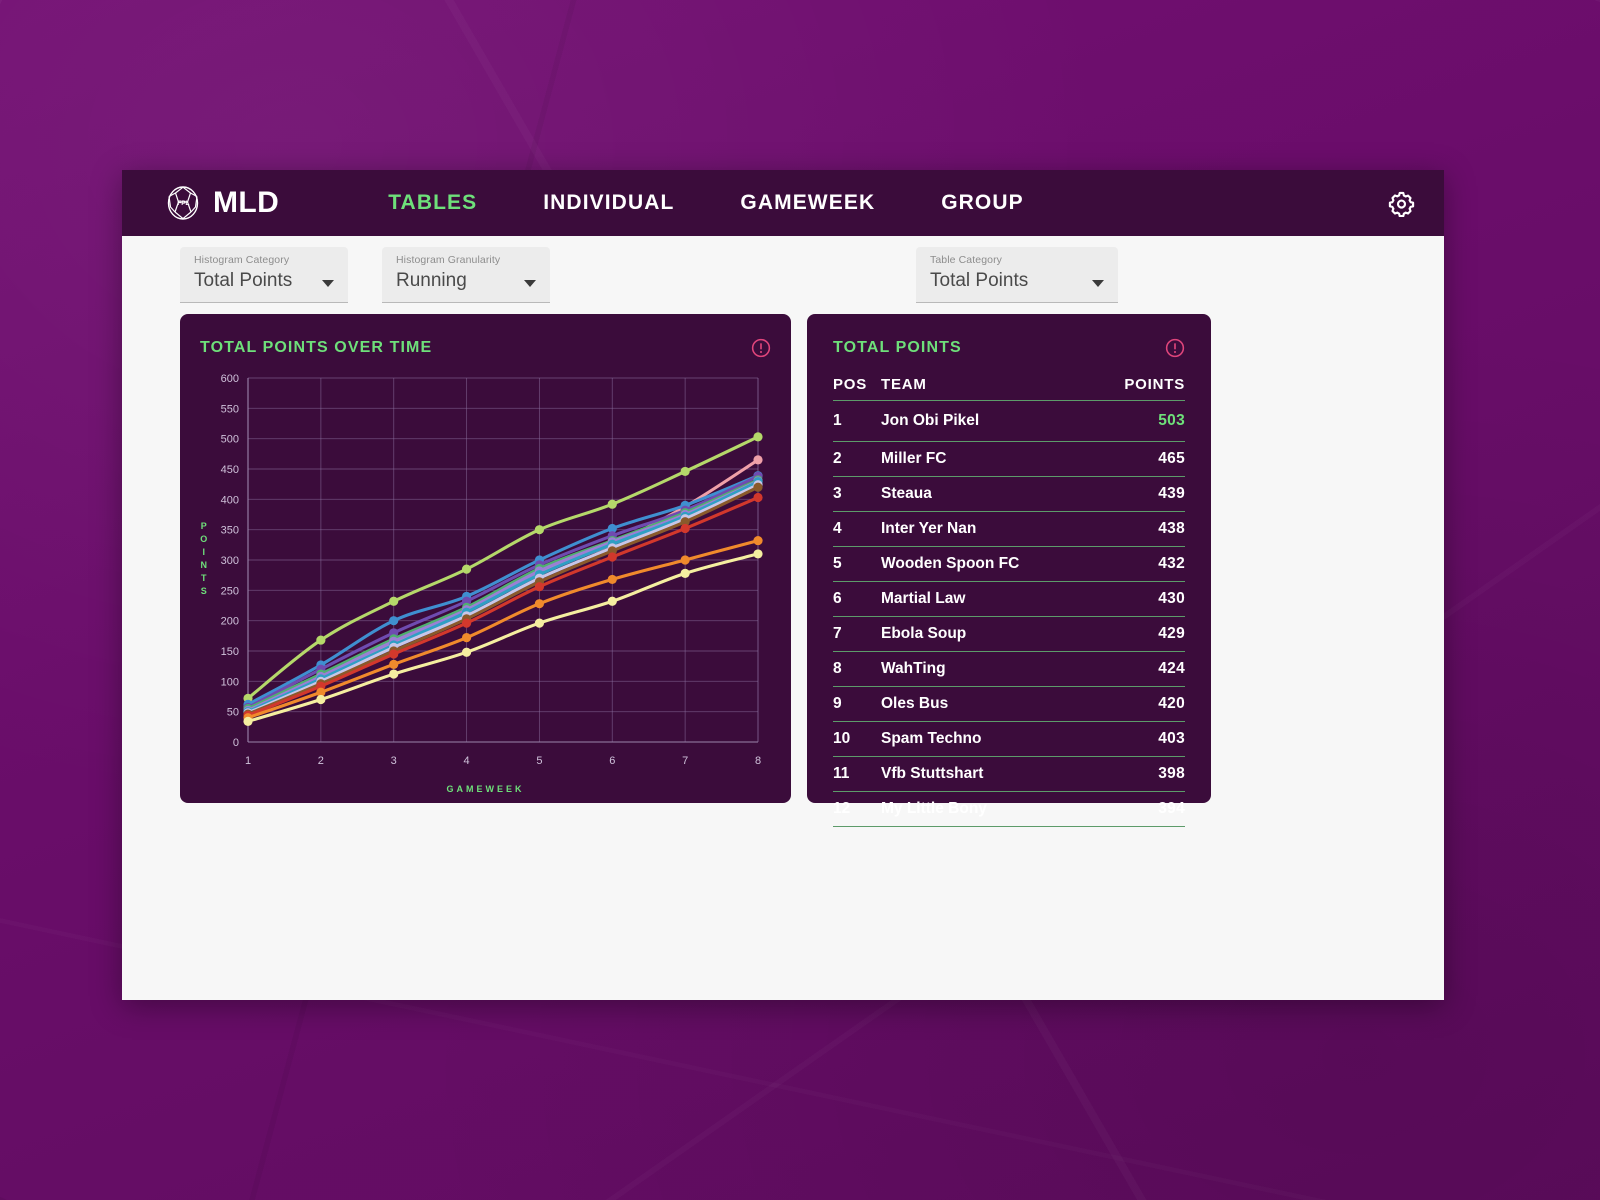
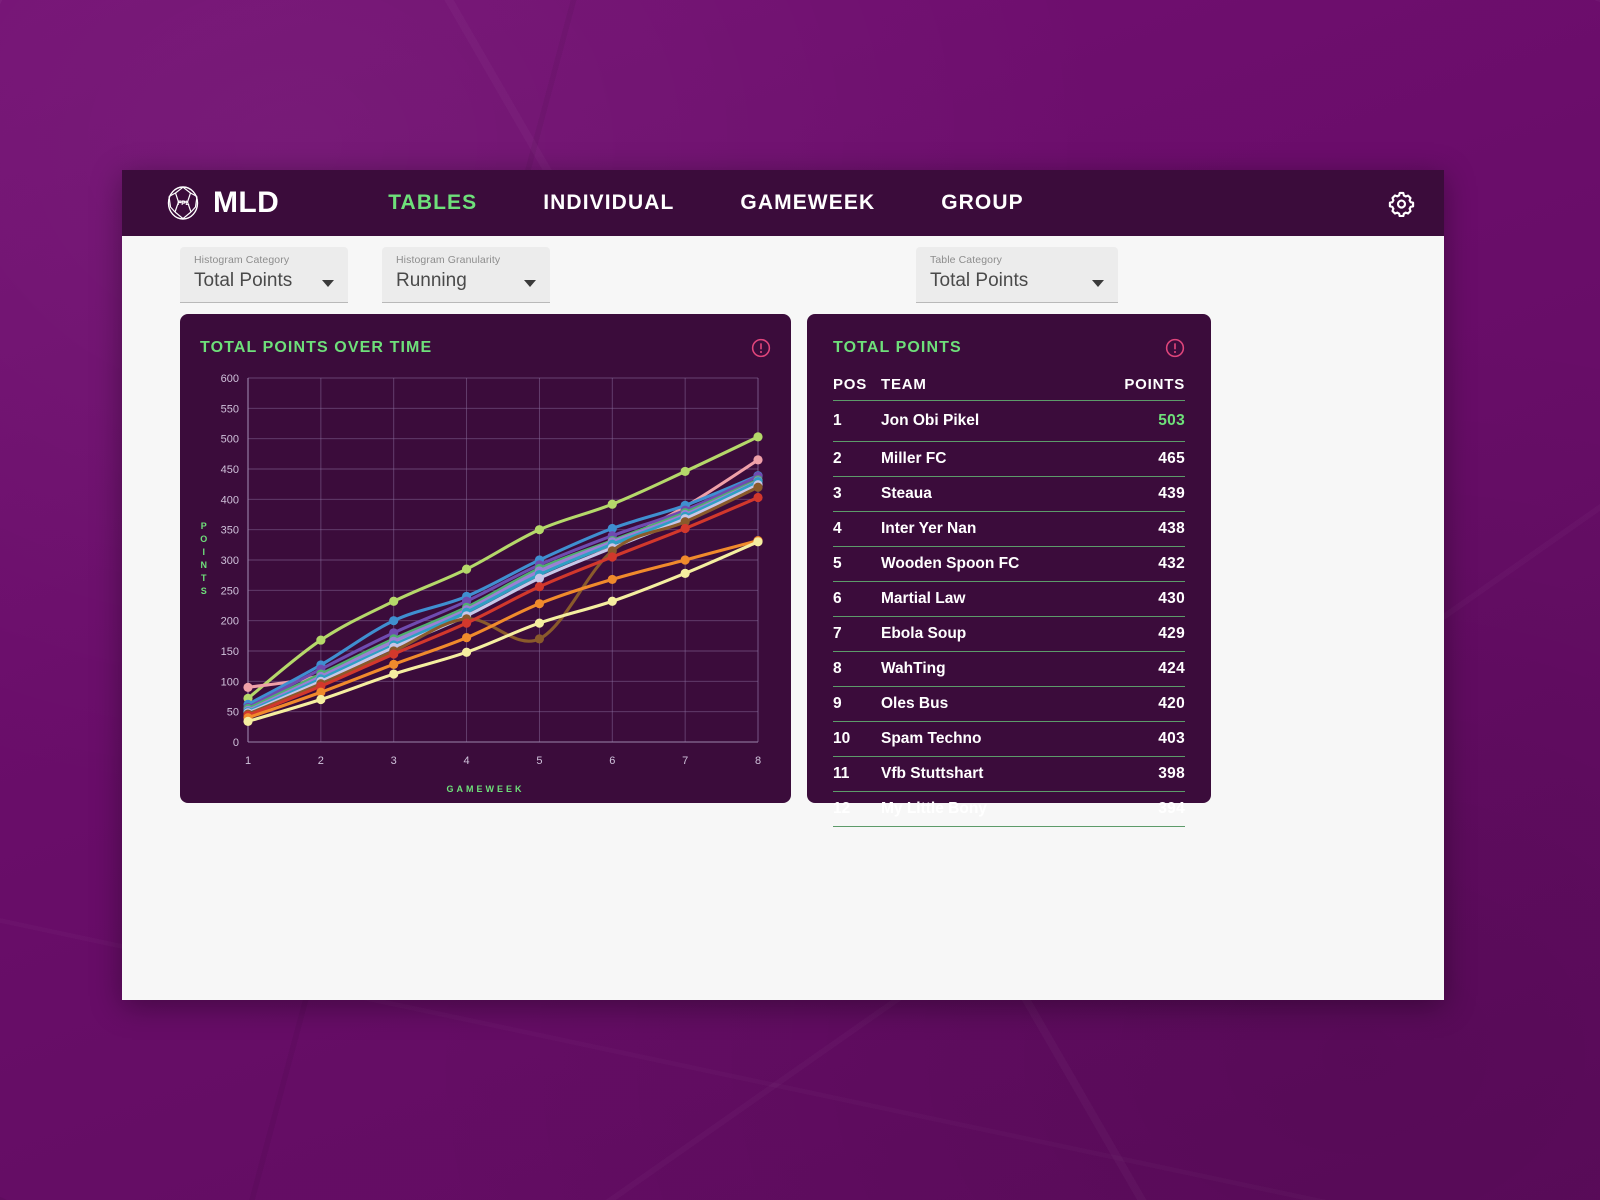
Miller FC/1: 60 -> 90
Oles Bus/5: 260 -> 170
My Little Bony/8: 310 -> 330
